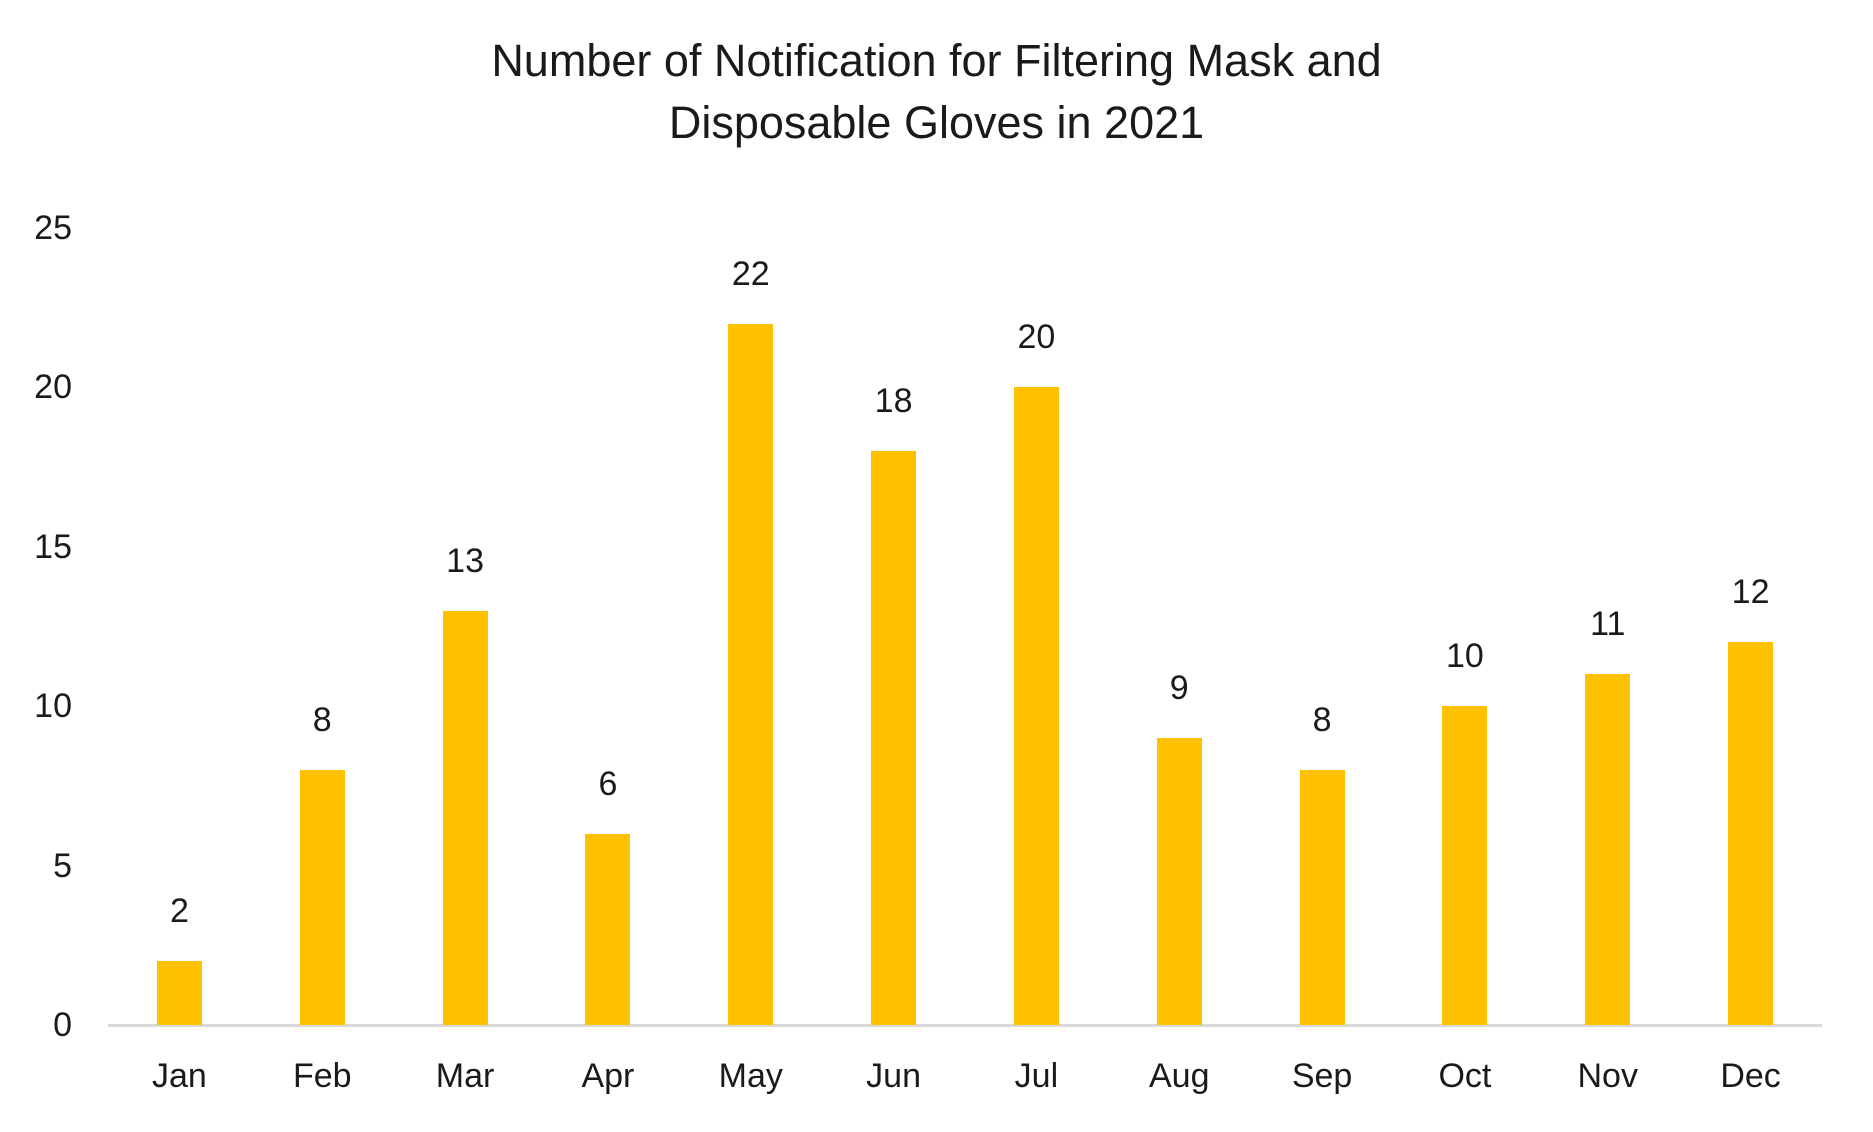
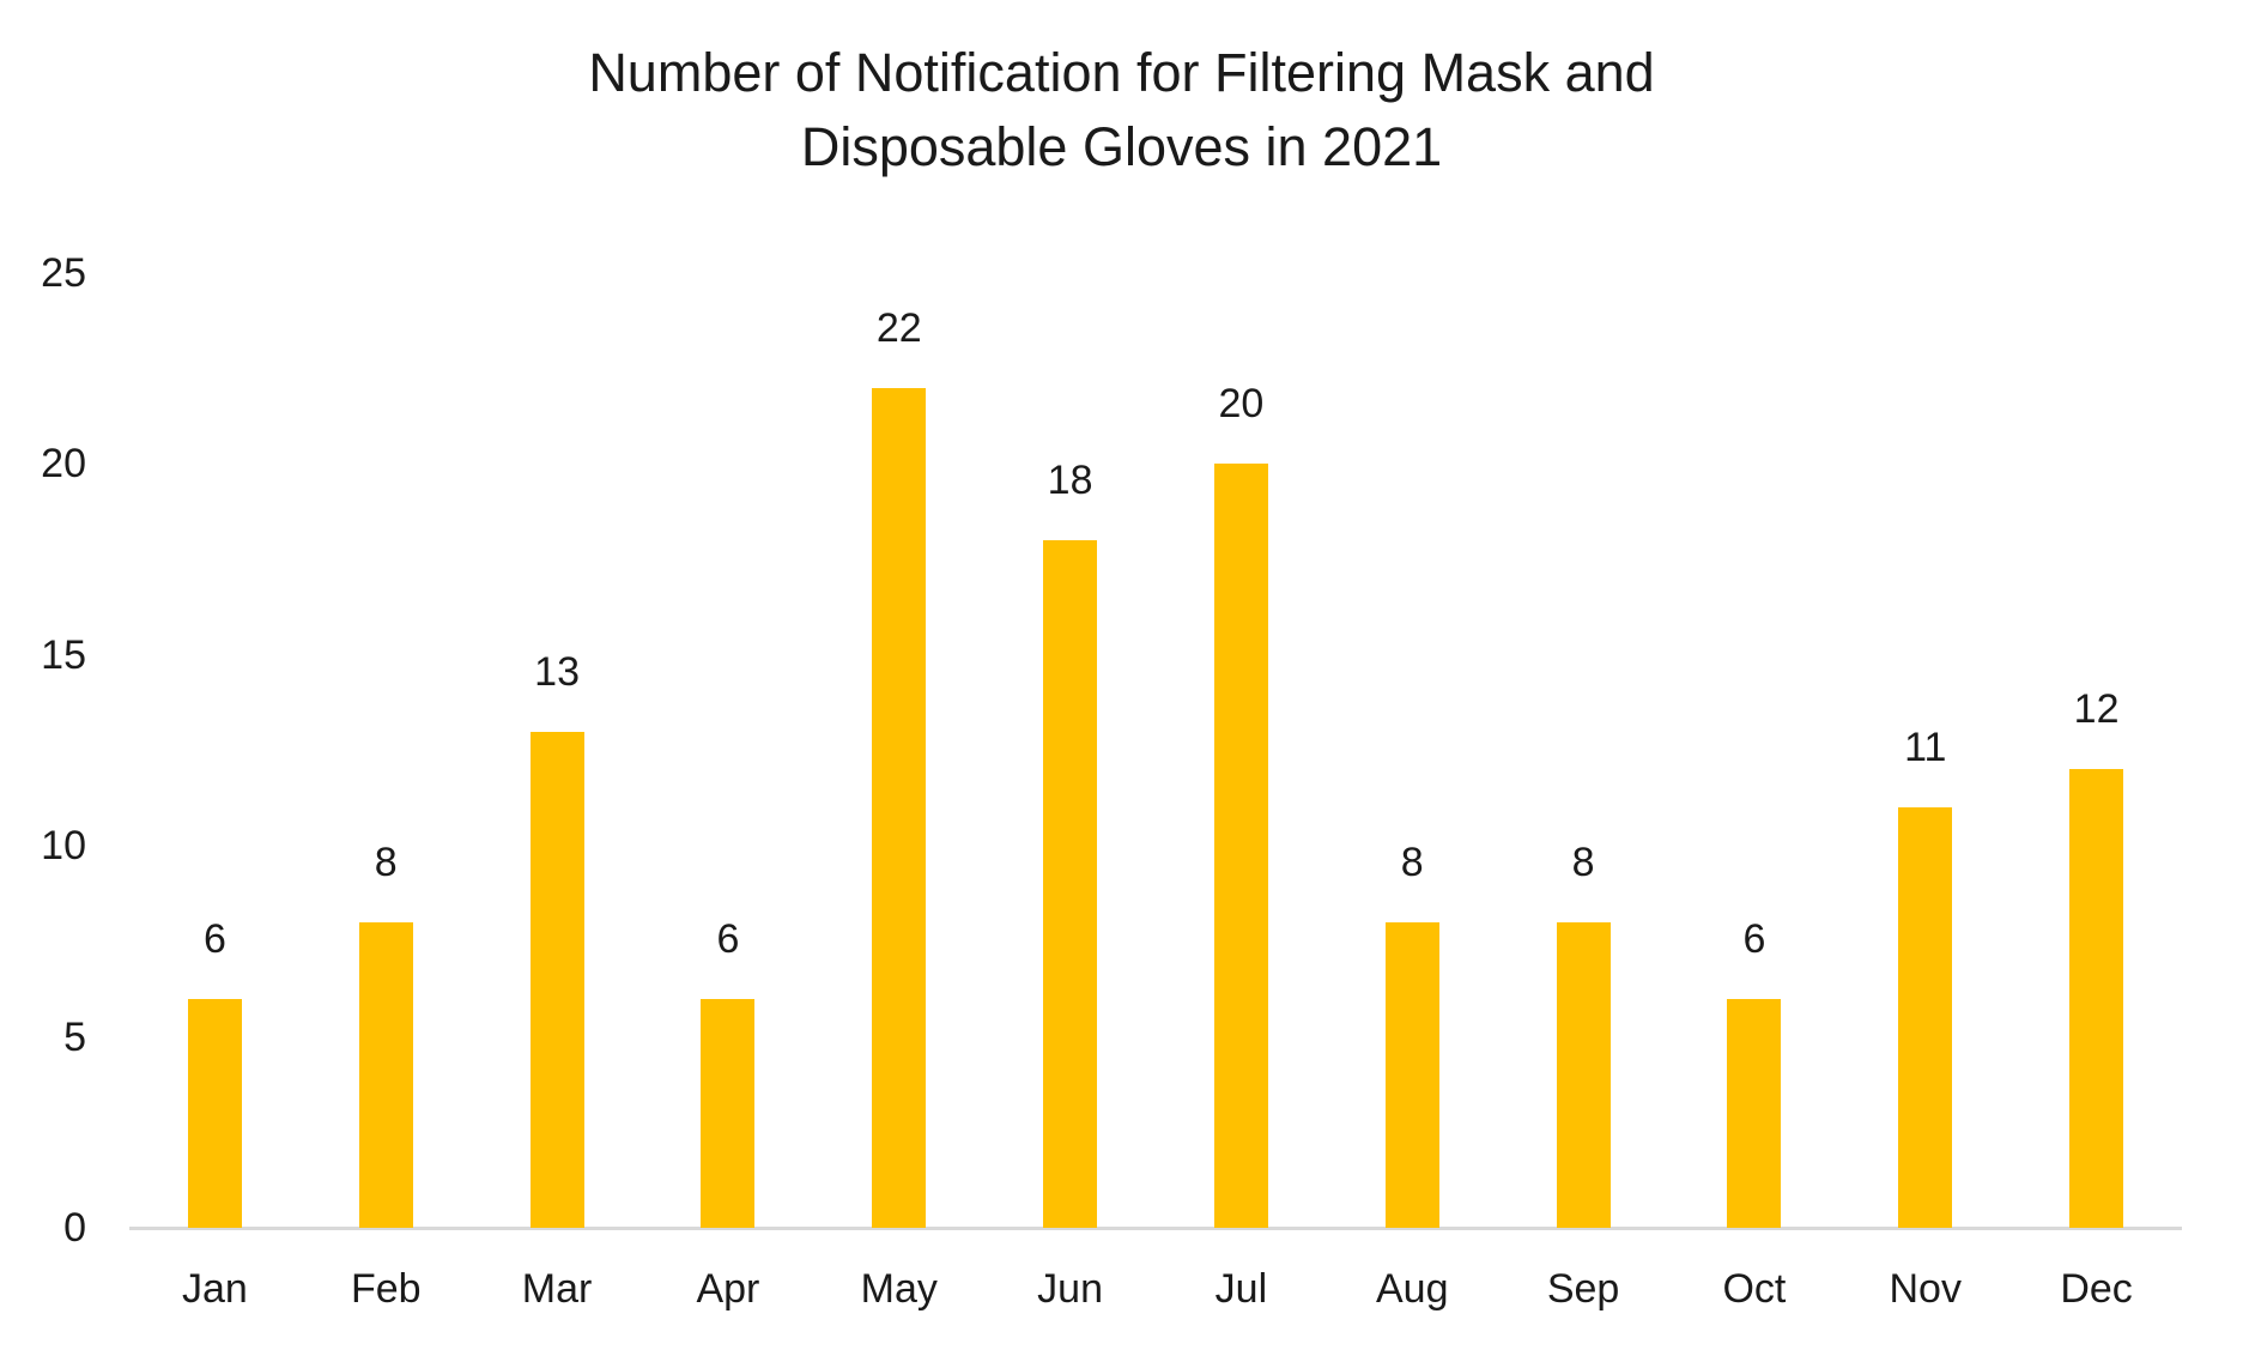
Jan: 2 -> 6
Aug: 9 -> 8
Oct: 10 -> 6
